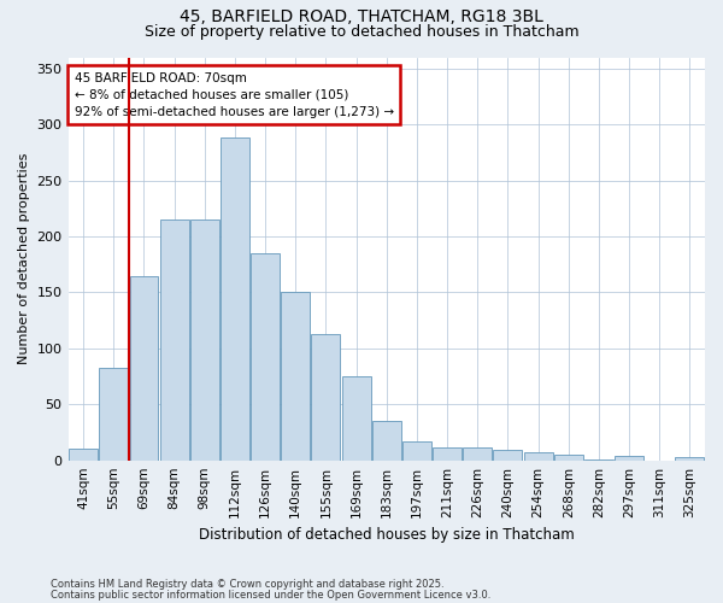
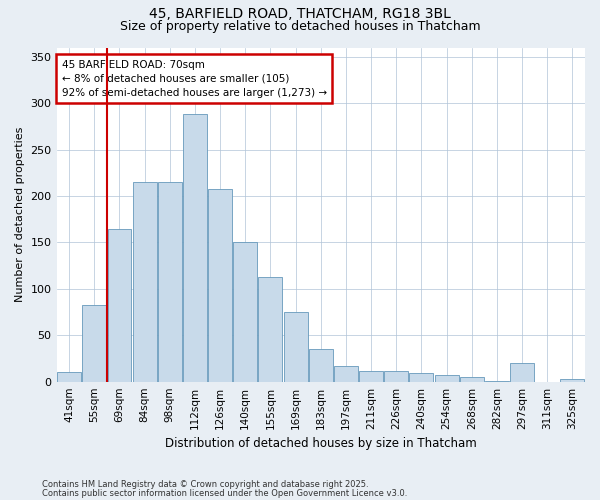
126sqm: 185 -> 208
297sqm: 4 -> 20
